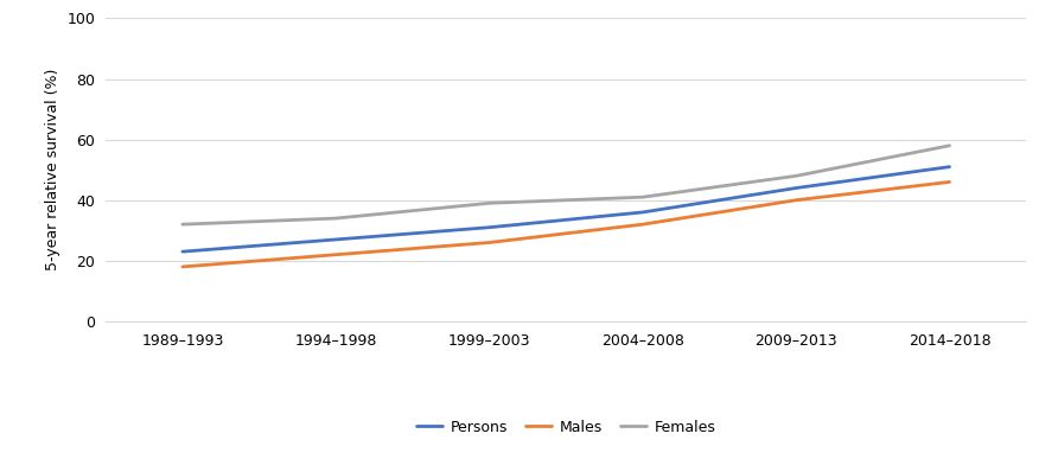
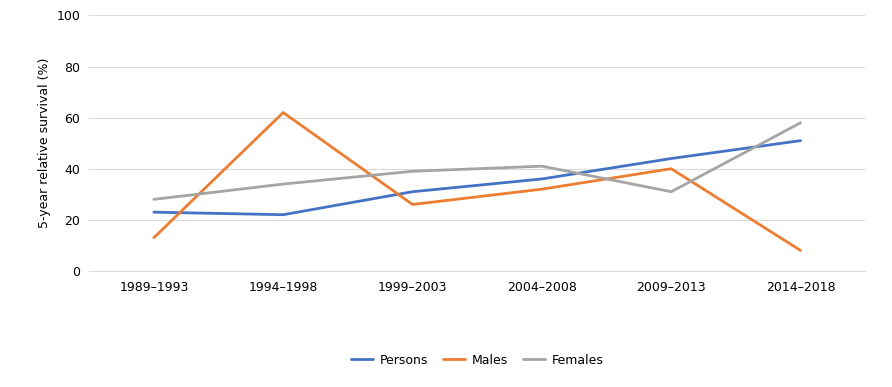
Males/1989–1993: 18 -> 13
Females/1989–1993: 32 -> 28
Persons/1994–1998: 27 -> 22
Males/1994–1998: 22 -> 62
Females/2009–2013: 48 -> 31
Males/2014–2018: 46 -> 8
